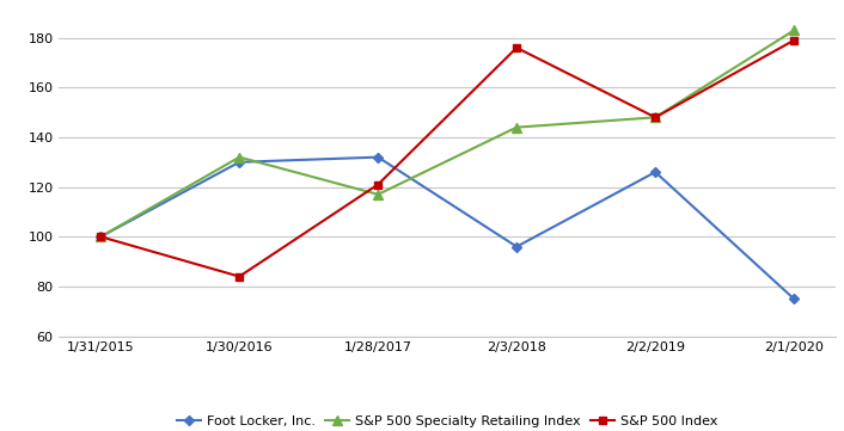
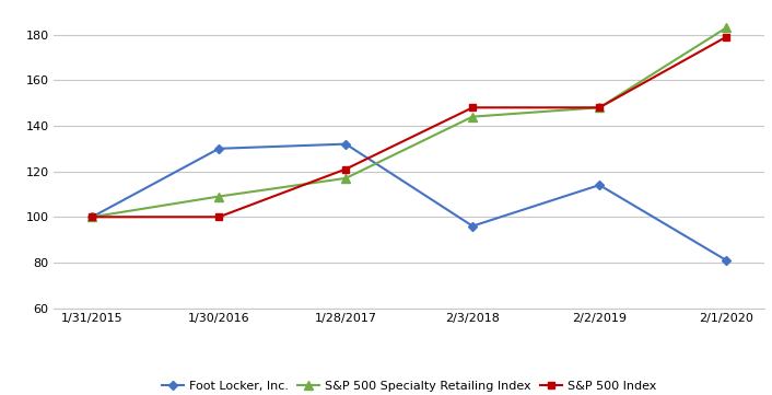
S&P 500 Specialty Retailing Index/1/30/2016: 132 -> 109
S&P 500 Index/1/30/2016: 84 -> 100
S&P 500 Index/2/3/2018: 176 -> 148
Foot Locker, Inc./2/2/2019: 126 -> 114
Foot Locker, Inc./2/1/2020: 75 -> 81
